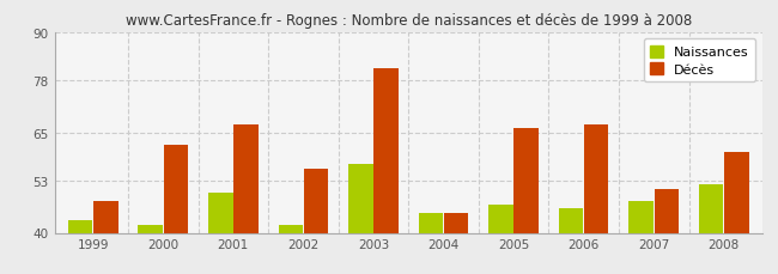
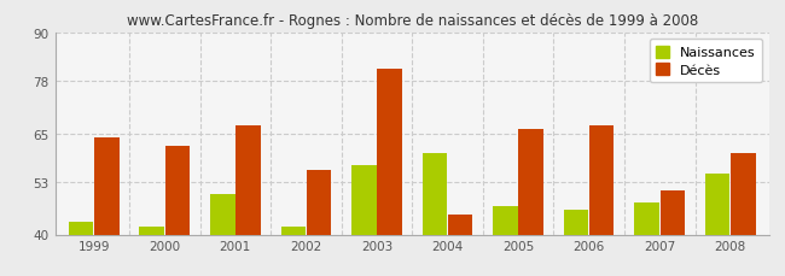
Décès/1999: 48 -> 64
Naissances/2004: 45 -> 60
Naissances/2008: 52 -> 55
